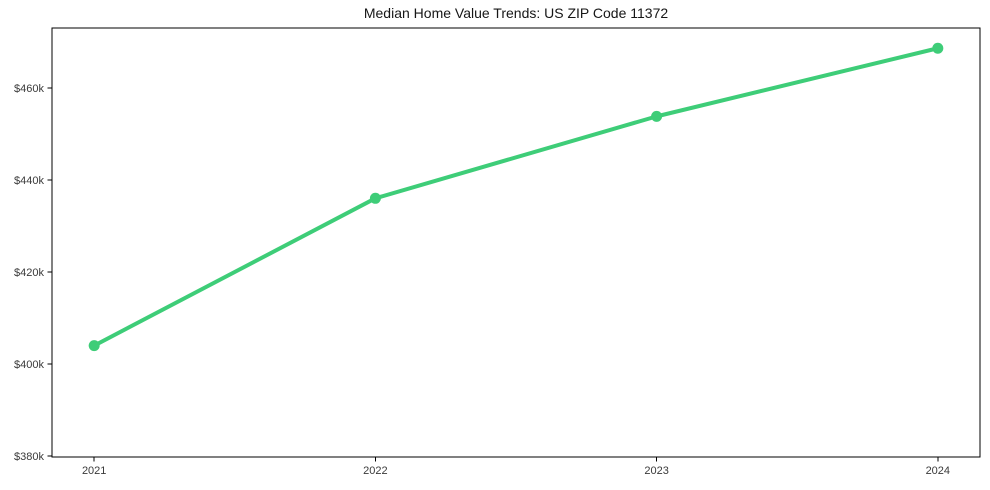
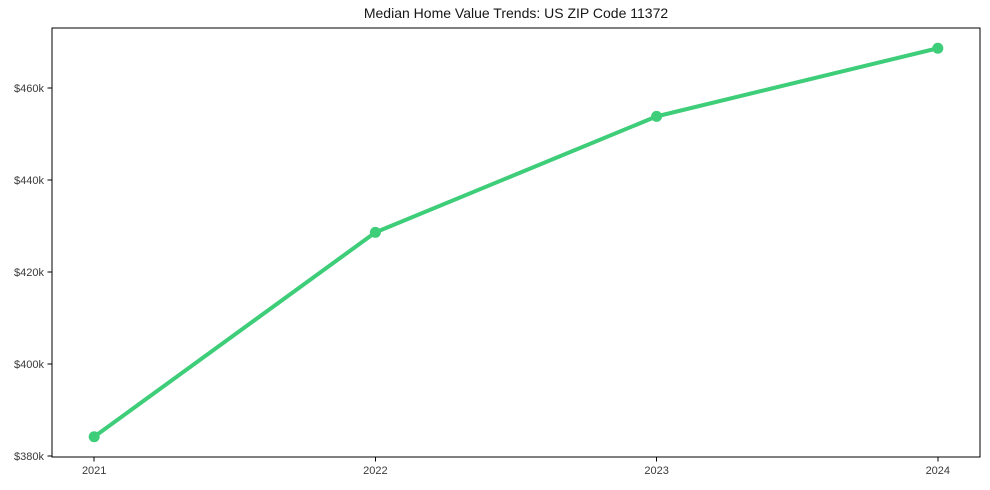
2021: $404k -> $384k
2022: $436k -> $429k
